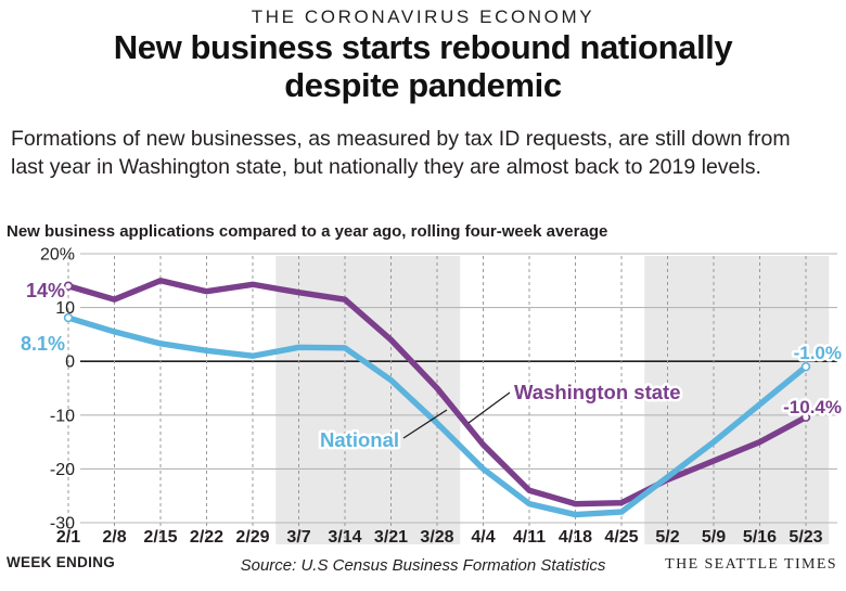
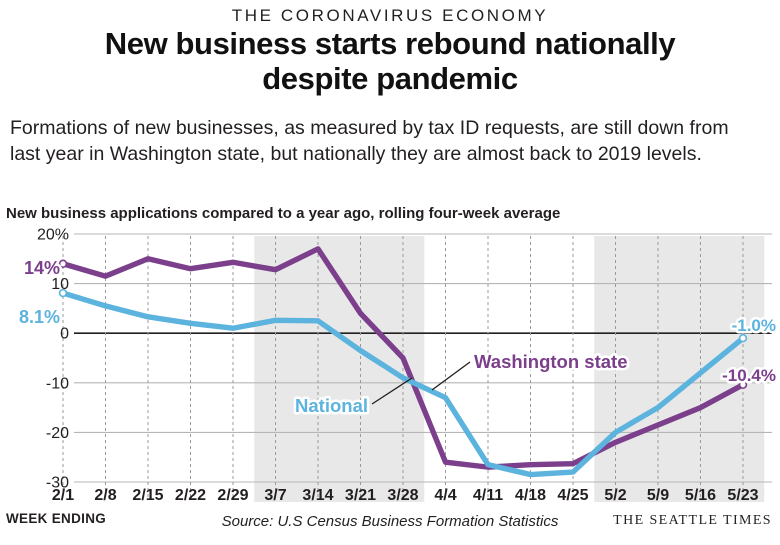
Washington state/3/14: 12% -> 17%
National/3/28: -12% -> -9%
Washington state/4/4: -16% -> -26%
National/4/4: -20% -> -13%
Washington state/4/11: -24% -> -27%
National/5/2: -22% -> -20%
